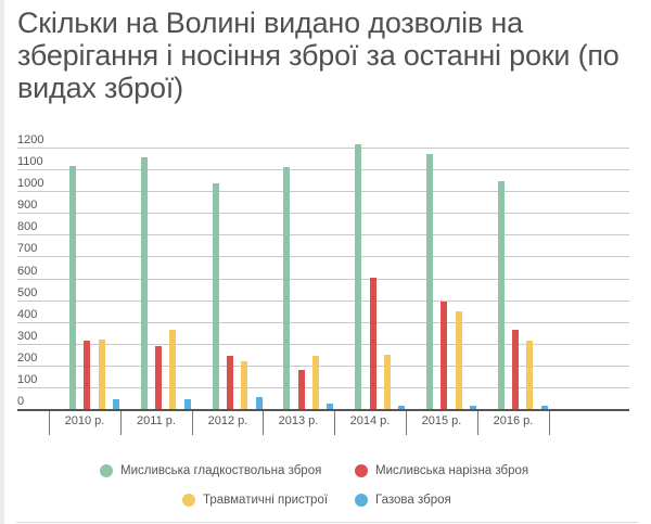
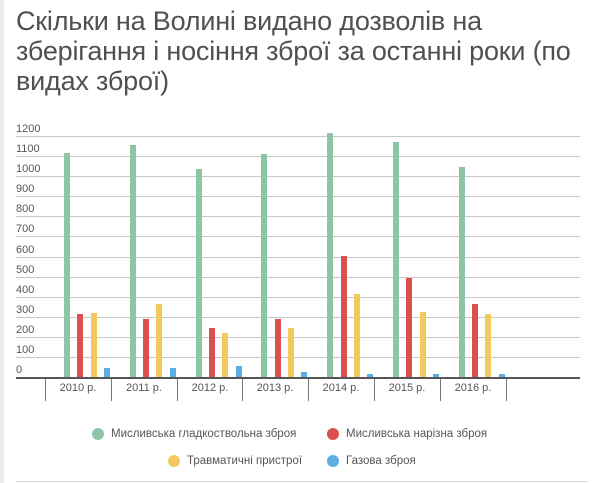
Мисливська нарізна зброя/2013 р.: 180 -> 290
Травматичні пристрої/2014 р.: 250 -> 420
Травматичні пристрої/2015 р.: 450 -> 330
